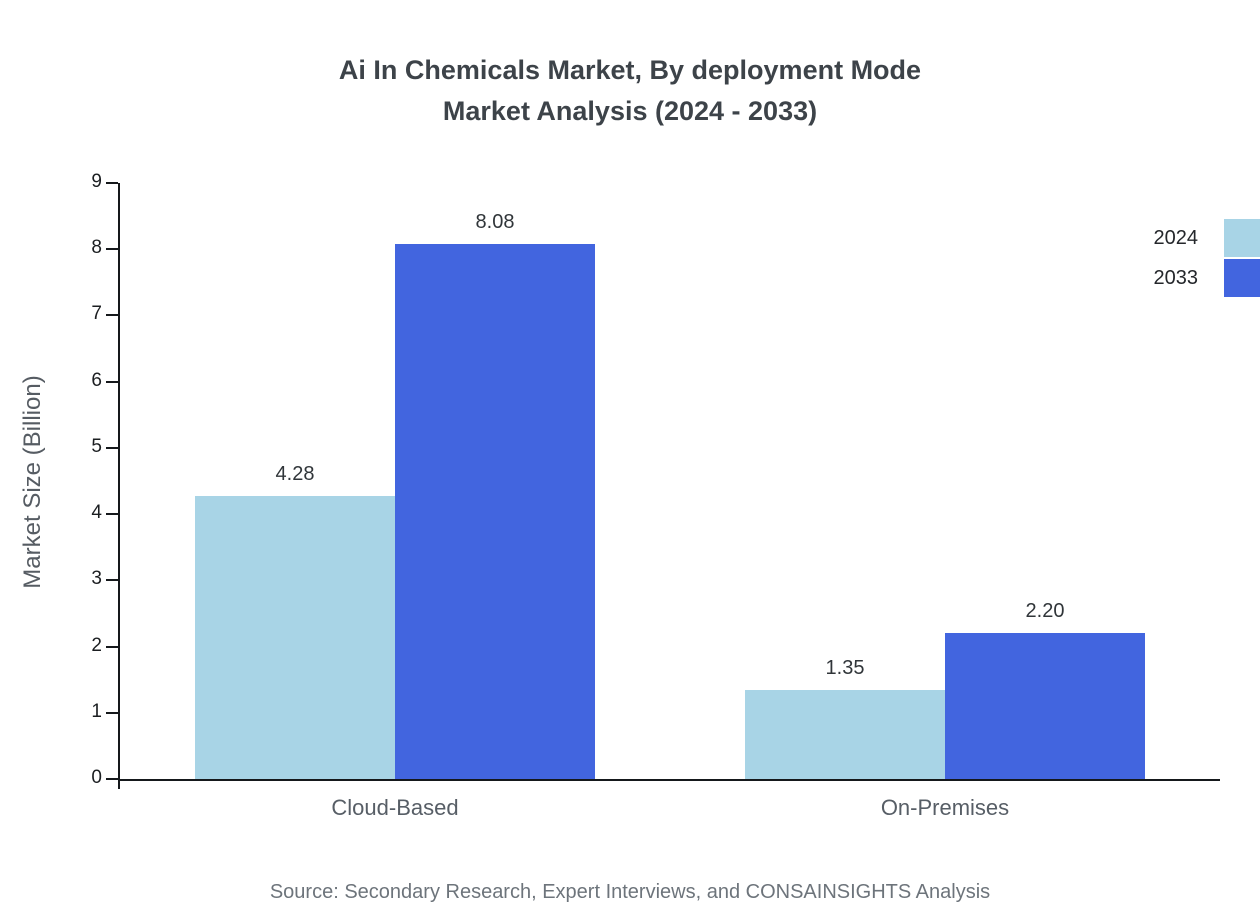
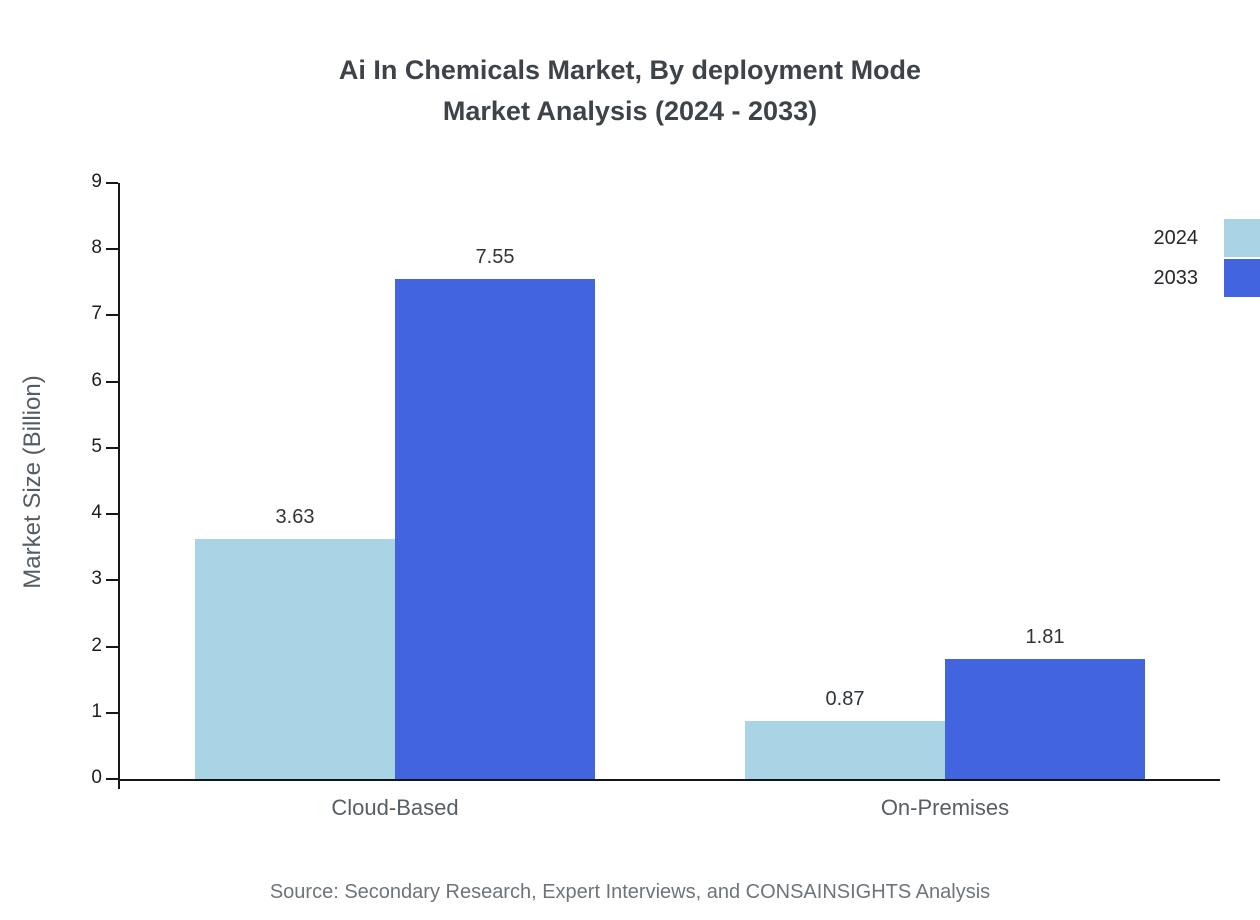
2024/Cloud-Based: 4.28 -> 3.63
2033/Cloud-Based: 8.08 -> 7.55
2024/On-Premises: 1.35 -> 0.87
2033/On-Premises: 2.20 -> 1.81
